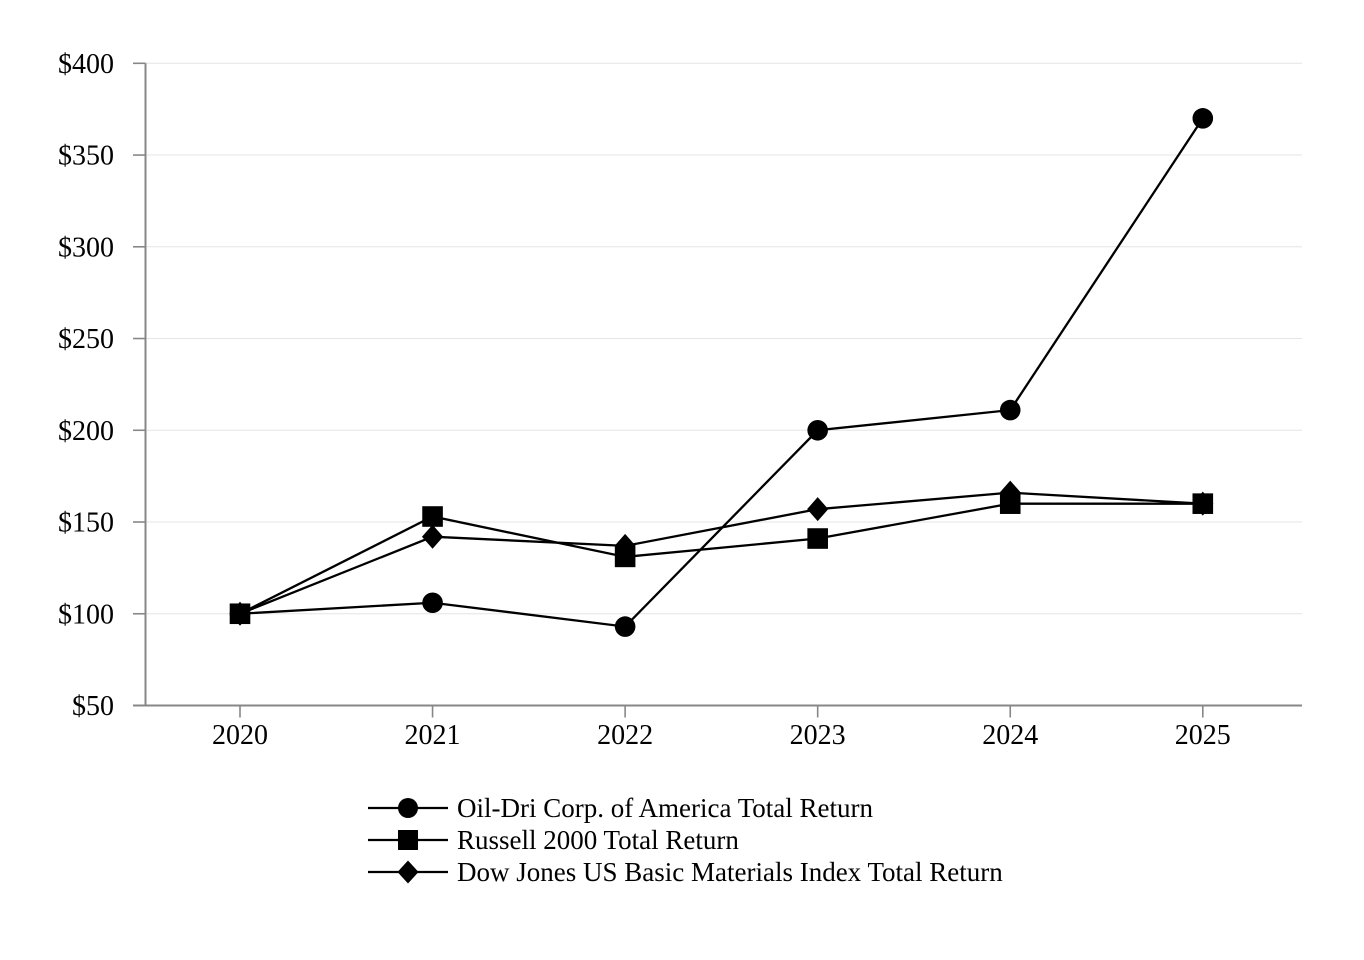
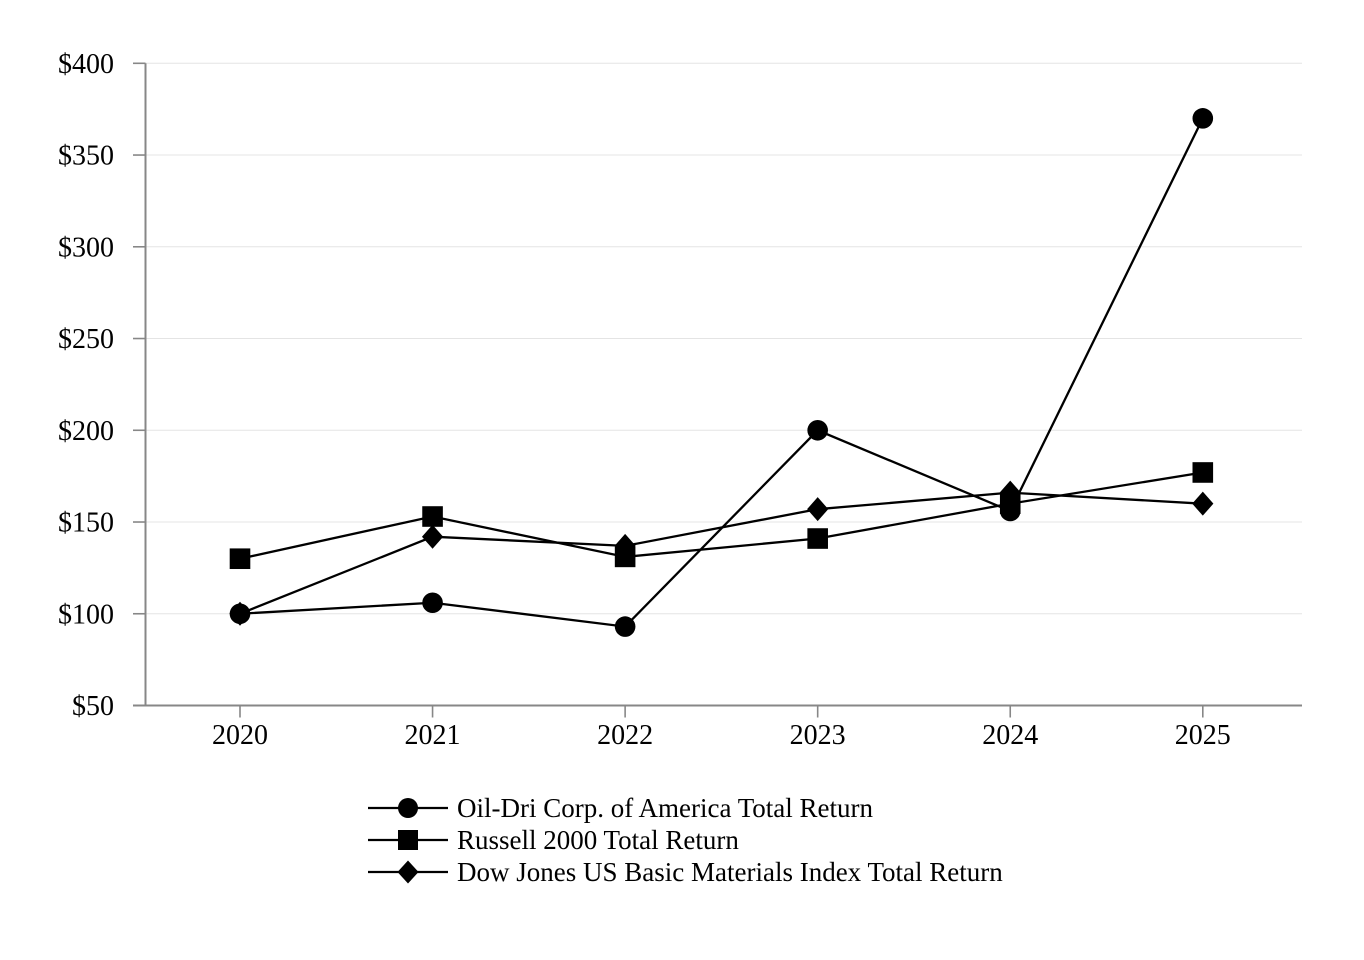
Russell 2000 Total Return/2020: $100 -> $130
Oil-Dri Corp. of America Total Return/2024: $211 -> $156
Russell 2000 Total Return/2025: $160 -> $177
